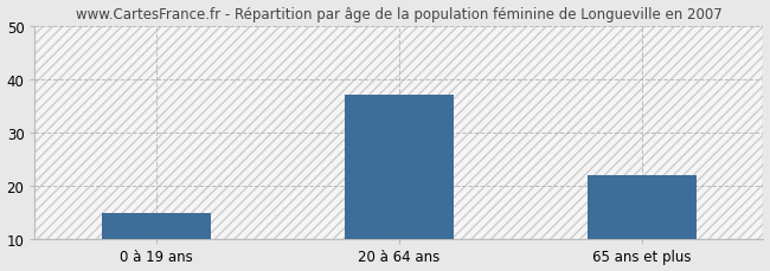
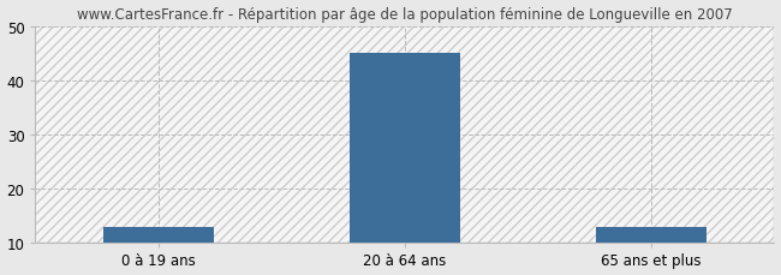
0 à 19 ans: 15 -> 13
20 à 64 ans: 37 -> 45
65 ans et plus: 22 -> 13
